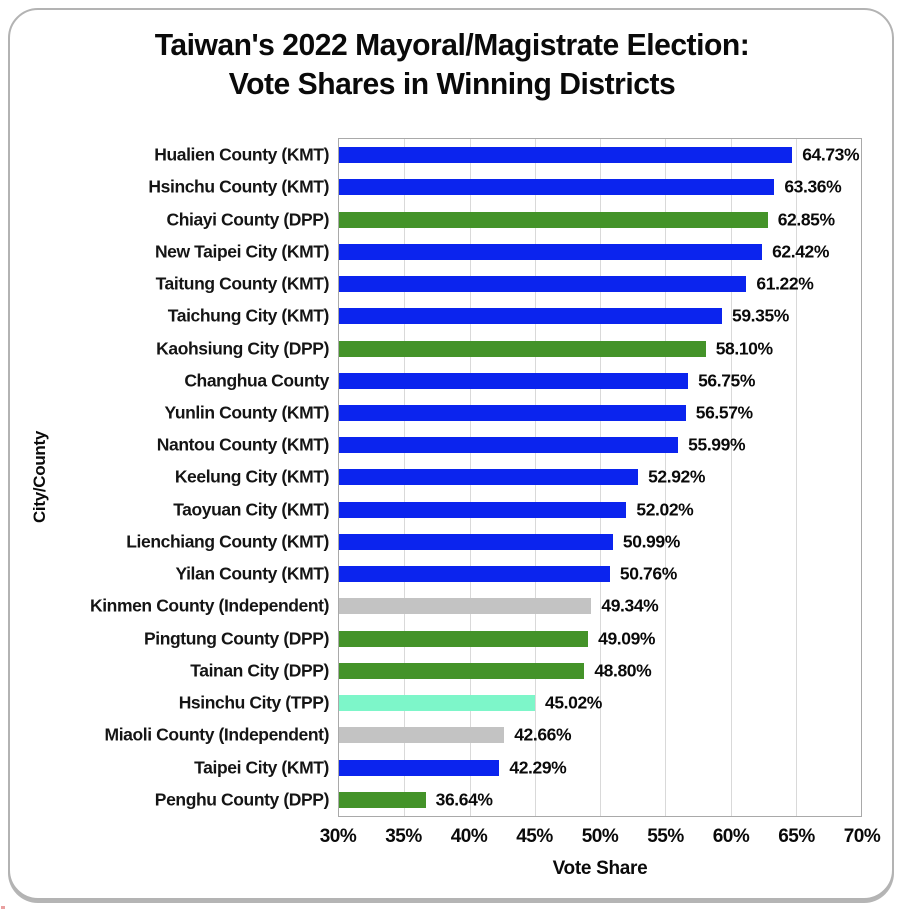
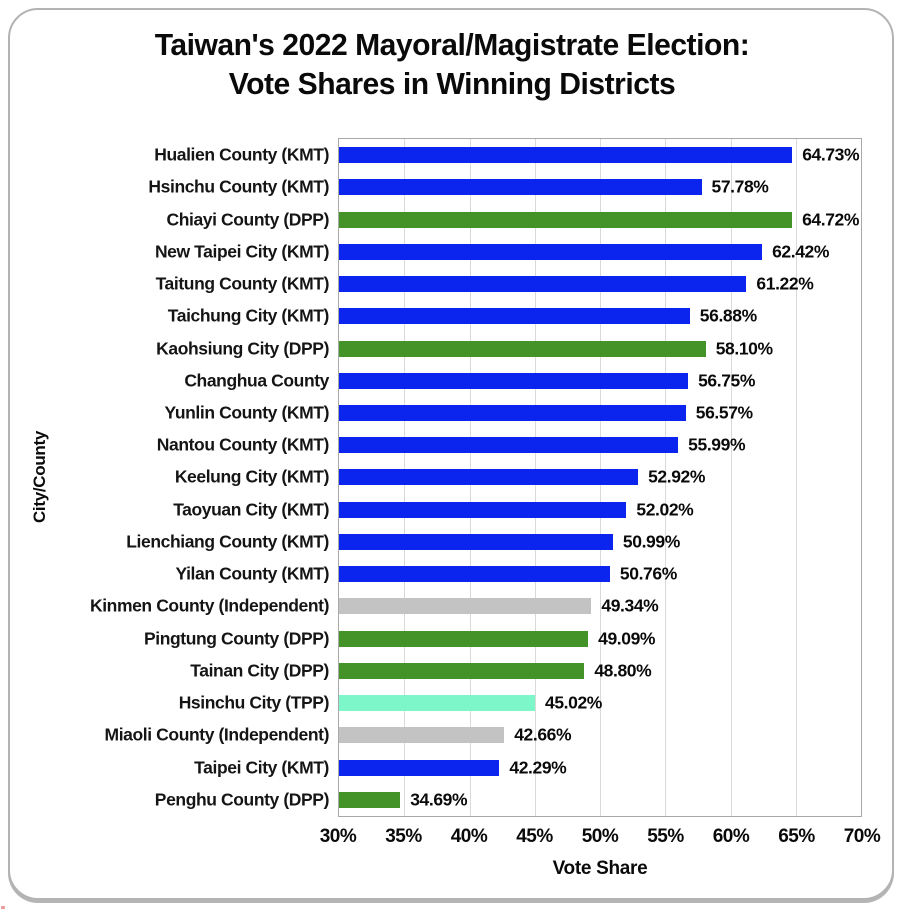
Hsinchu County (KMT): 63.36% -> 57.78%
Chiayi County (DPP): 62.85% -> 64.72%
Taichung City (KMT): 59.35% -> 56.88%
Penghu County (DPP): 36.64% -> 34.69%
